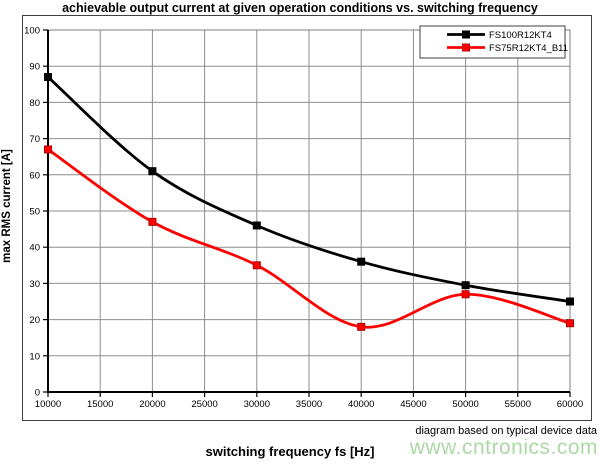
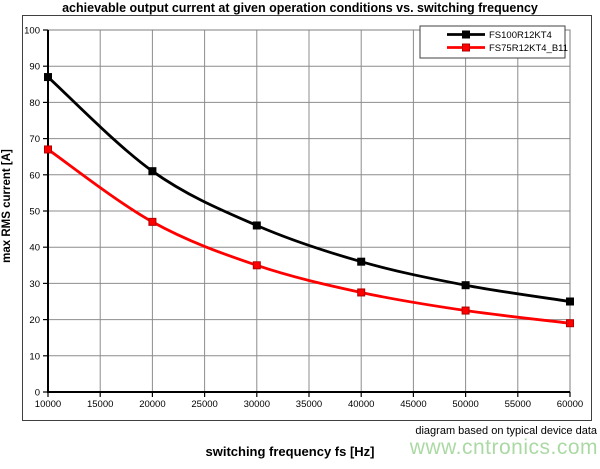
FS75R12KT4_B11/40000: 18 -> 28
FS75R12KT4_B11/50000: 27 -> 22
